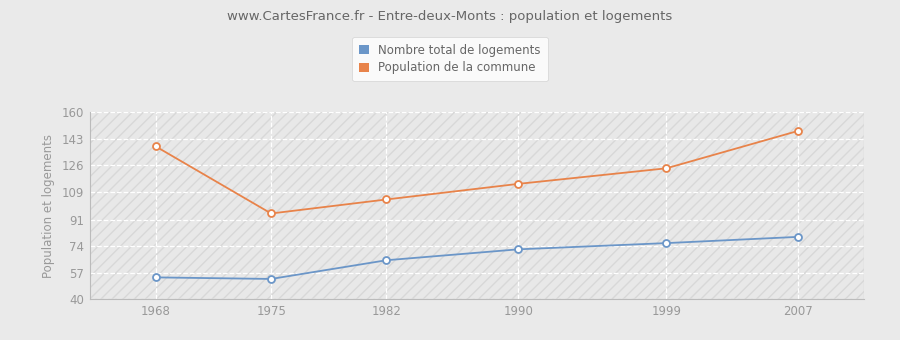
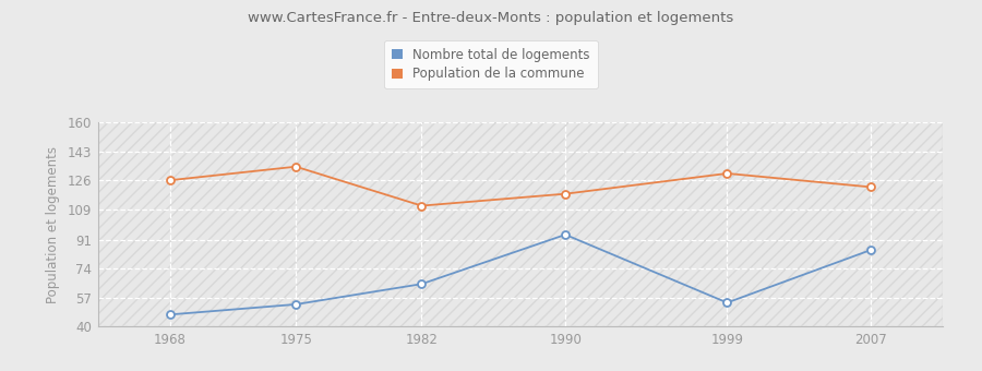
Nombre total de logements/1968: 54 -> 47
Population de la commune/1968: 138 -> 126
Population de la commune/1975: 95 -> 134
Population de la commune/1982: 104 -> 111
Nombre total de logements/1990: 72 -> 94
Population de la commune/1990: 114 -> 118
Nombre total de logements/1999: 76 -> 54
Population de la commune/1999: 124 -> 130
Nombre total de logements/2007: 80 -> 85
Population de la commune/2007: 148 -> 122
